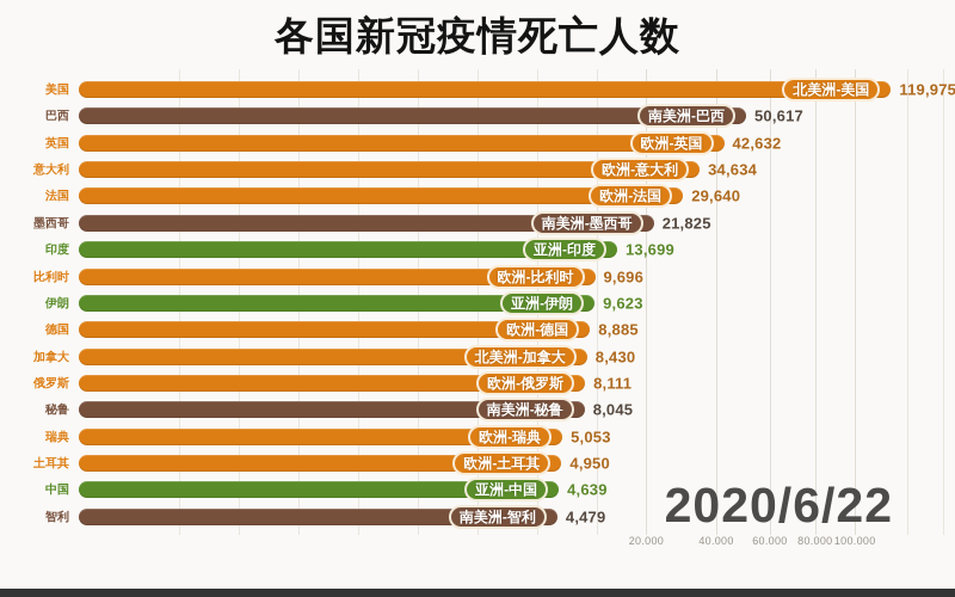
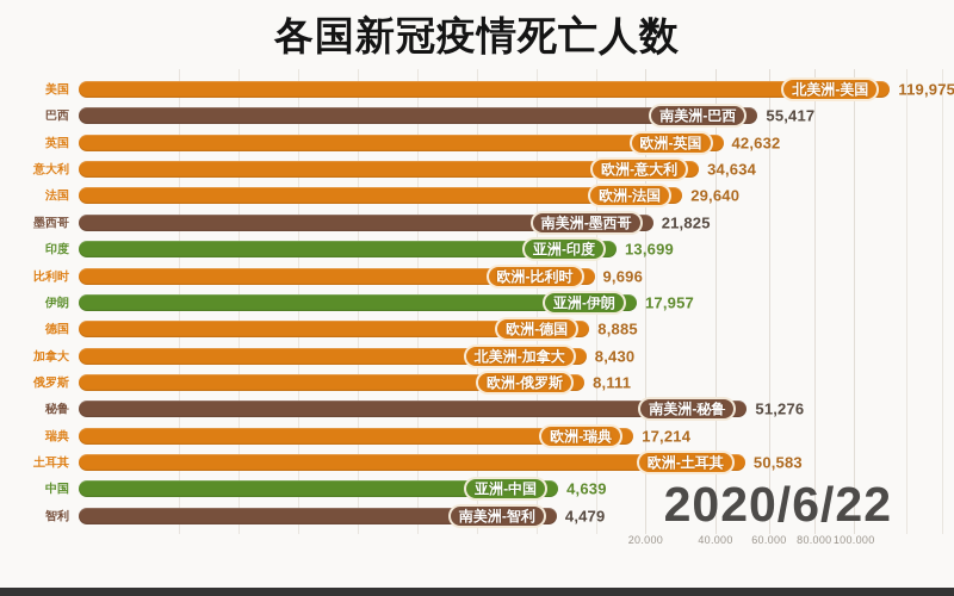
南美洲-巴西: 50,617 -> 55,417
亚洲-伊朗: 9,623 -> 17,957
南美洲-秘鲁: 8,045 -> 51,276
欧洲-瑞典: 5,053 -> 17,214
欧洲-土耳其: 4,950 -> 50,583
